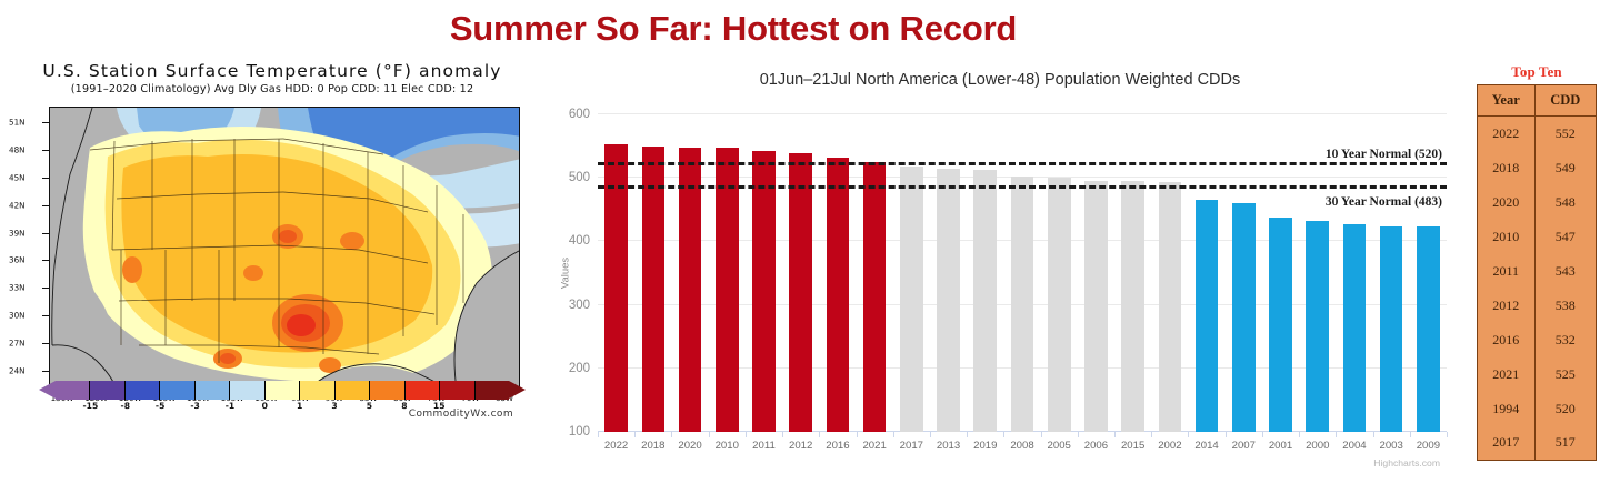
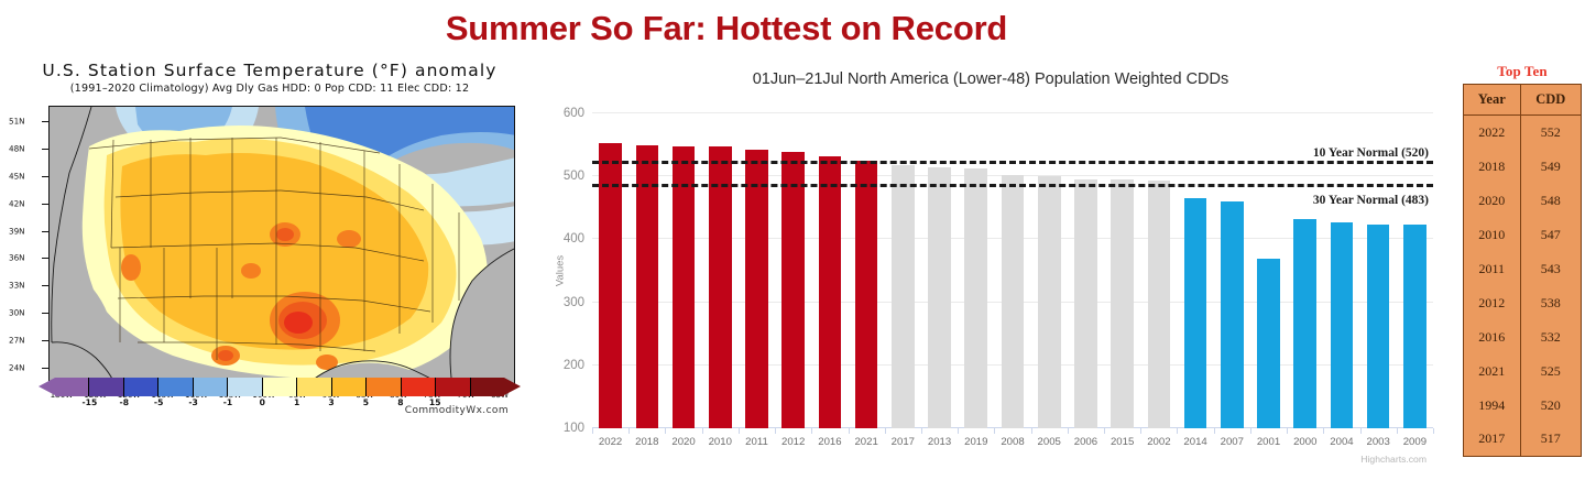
2001: 440 -> 370
